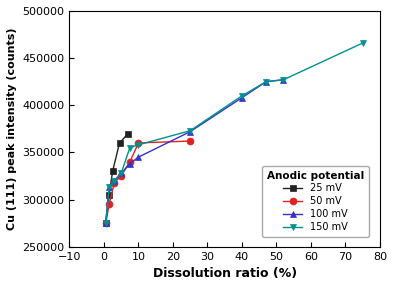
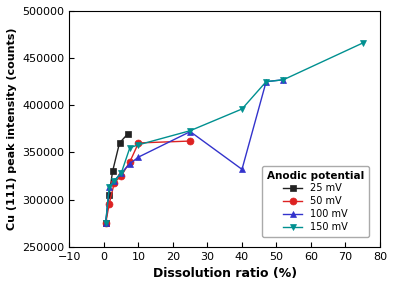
100 mV/40: 408000 -> 332000
150 mV/40: 410000 -> 396000
